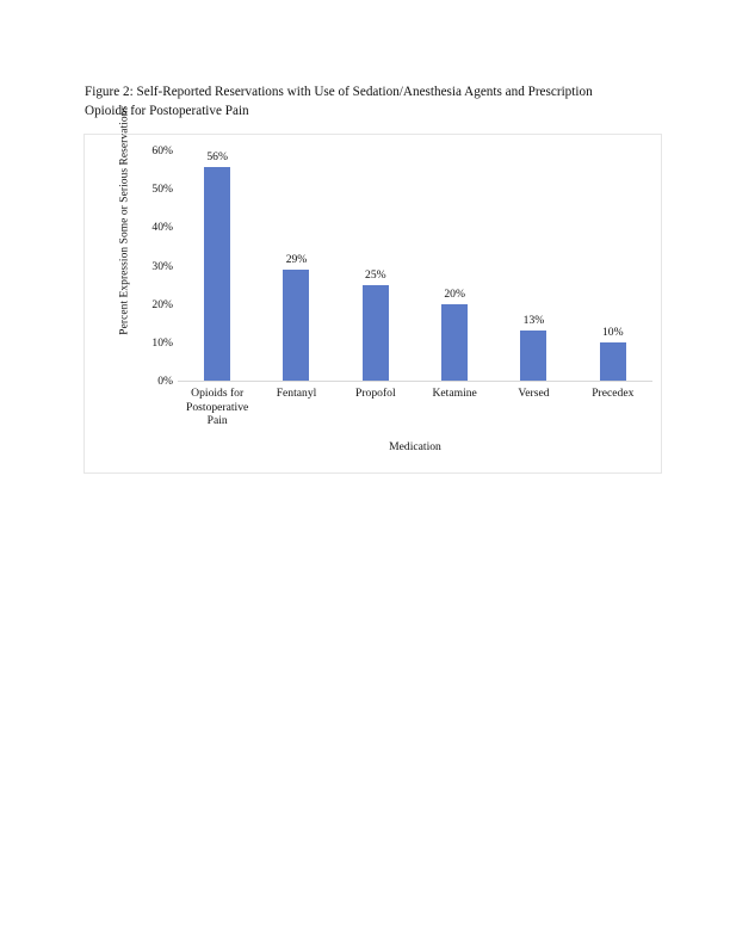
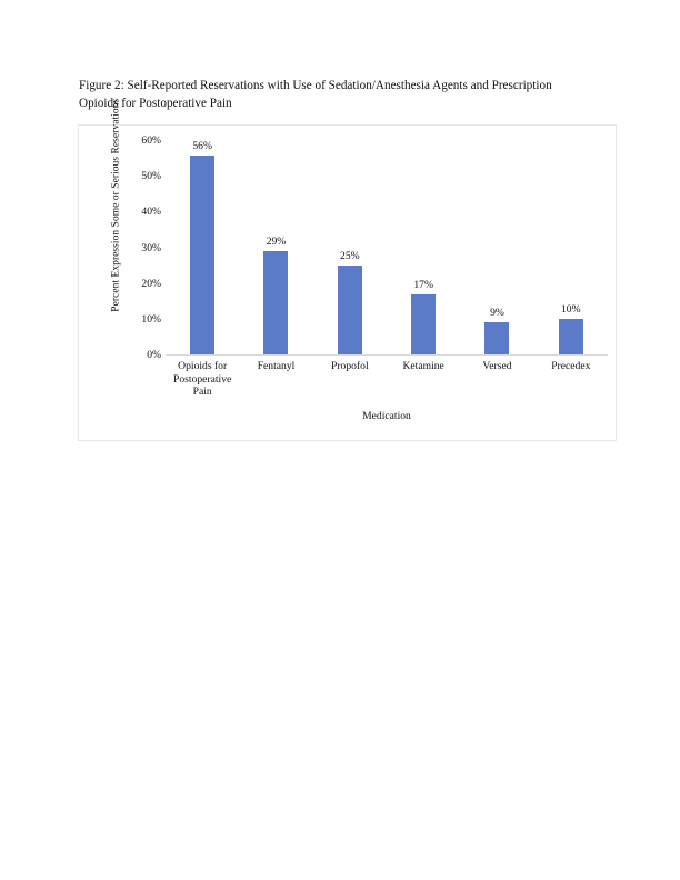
Ketamine: 20% -> 17%
Versed: 13% -> 9%
